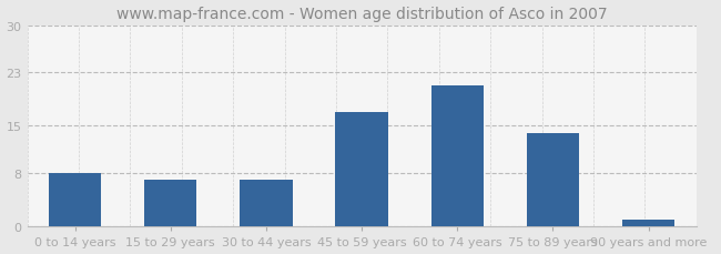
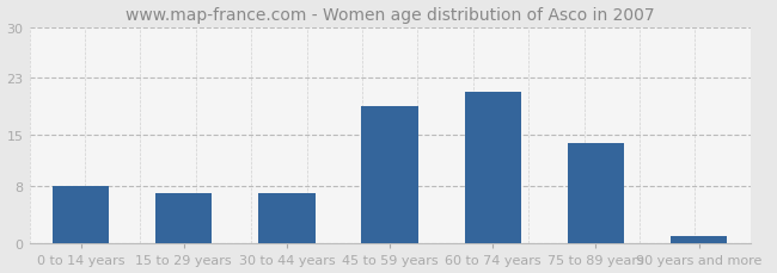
45 to 59 years: 17 -> 19
